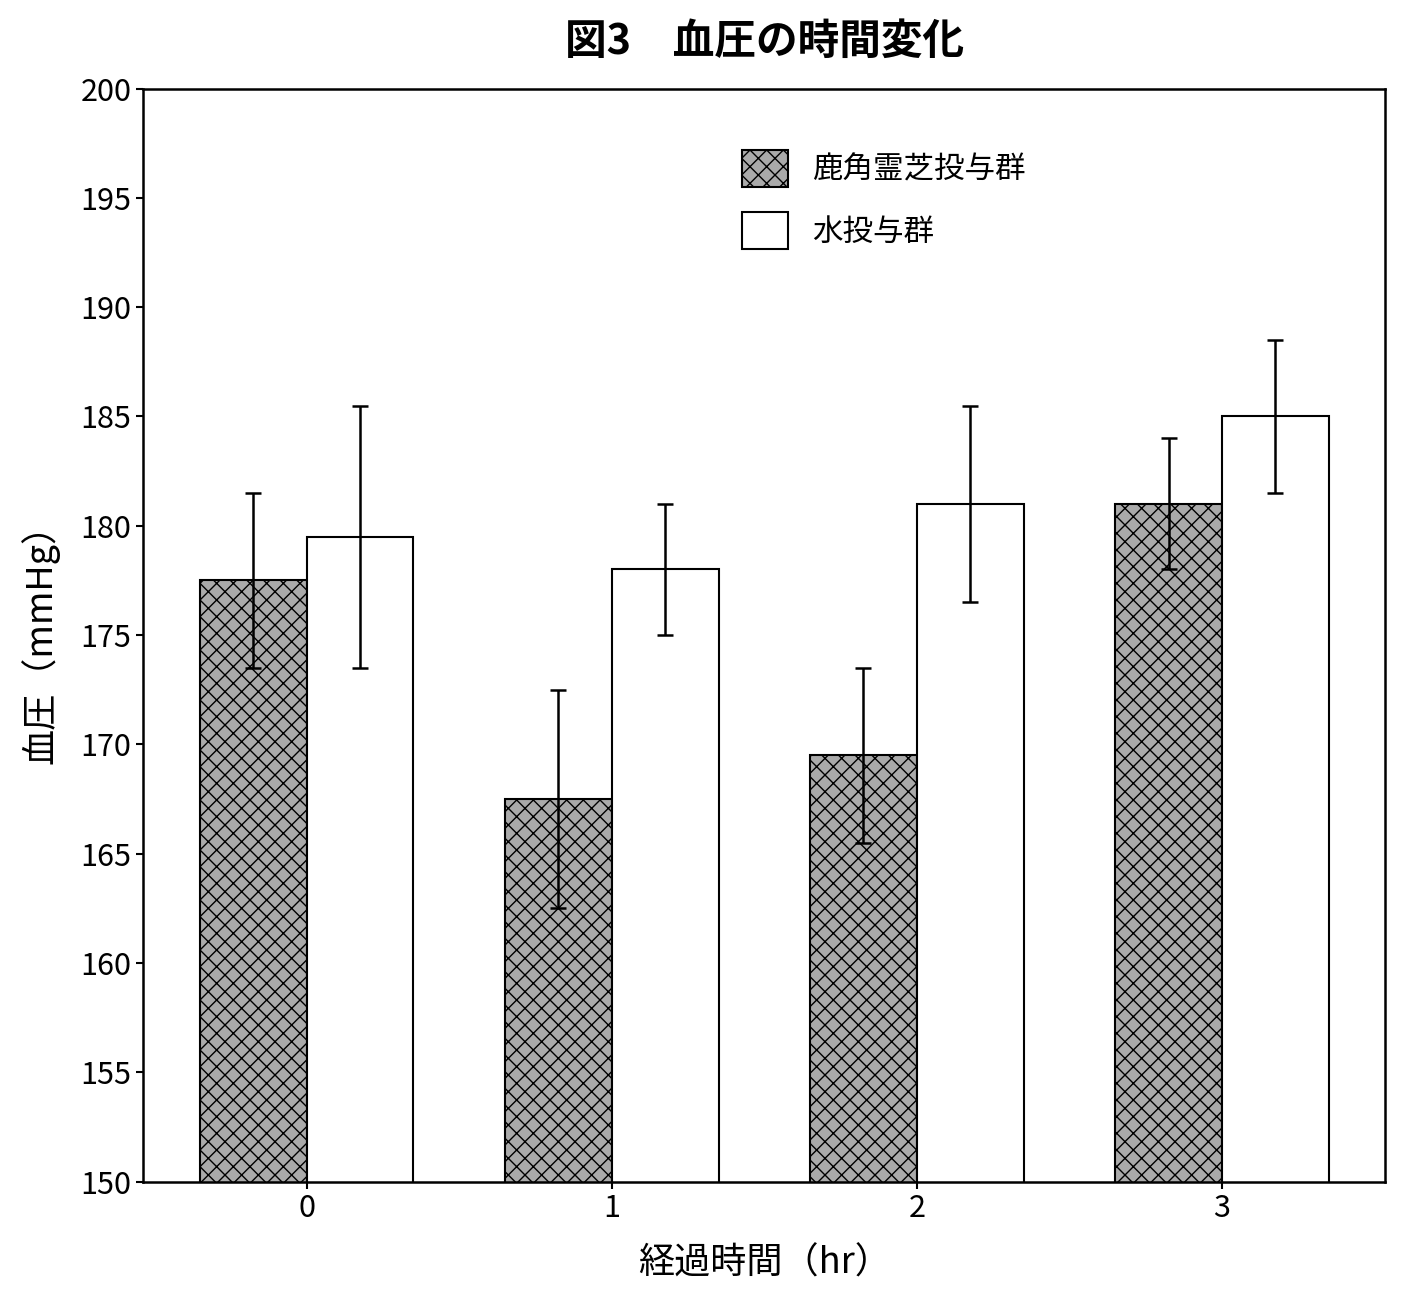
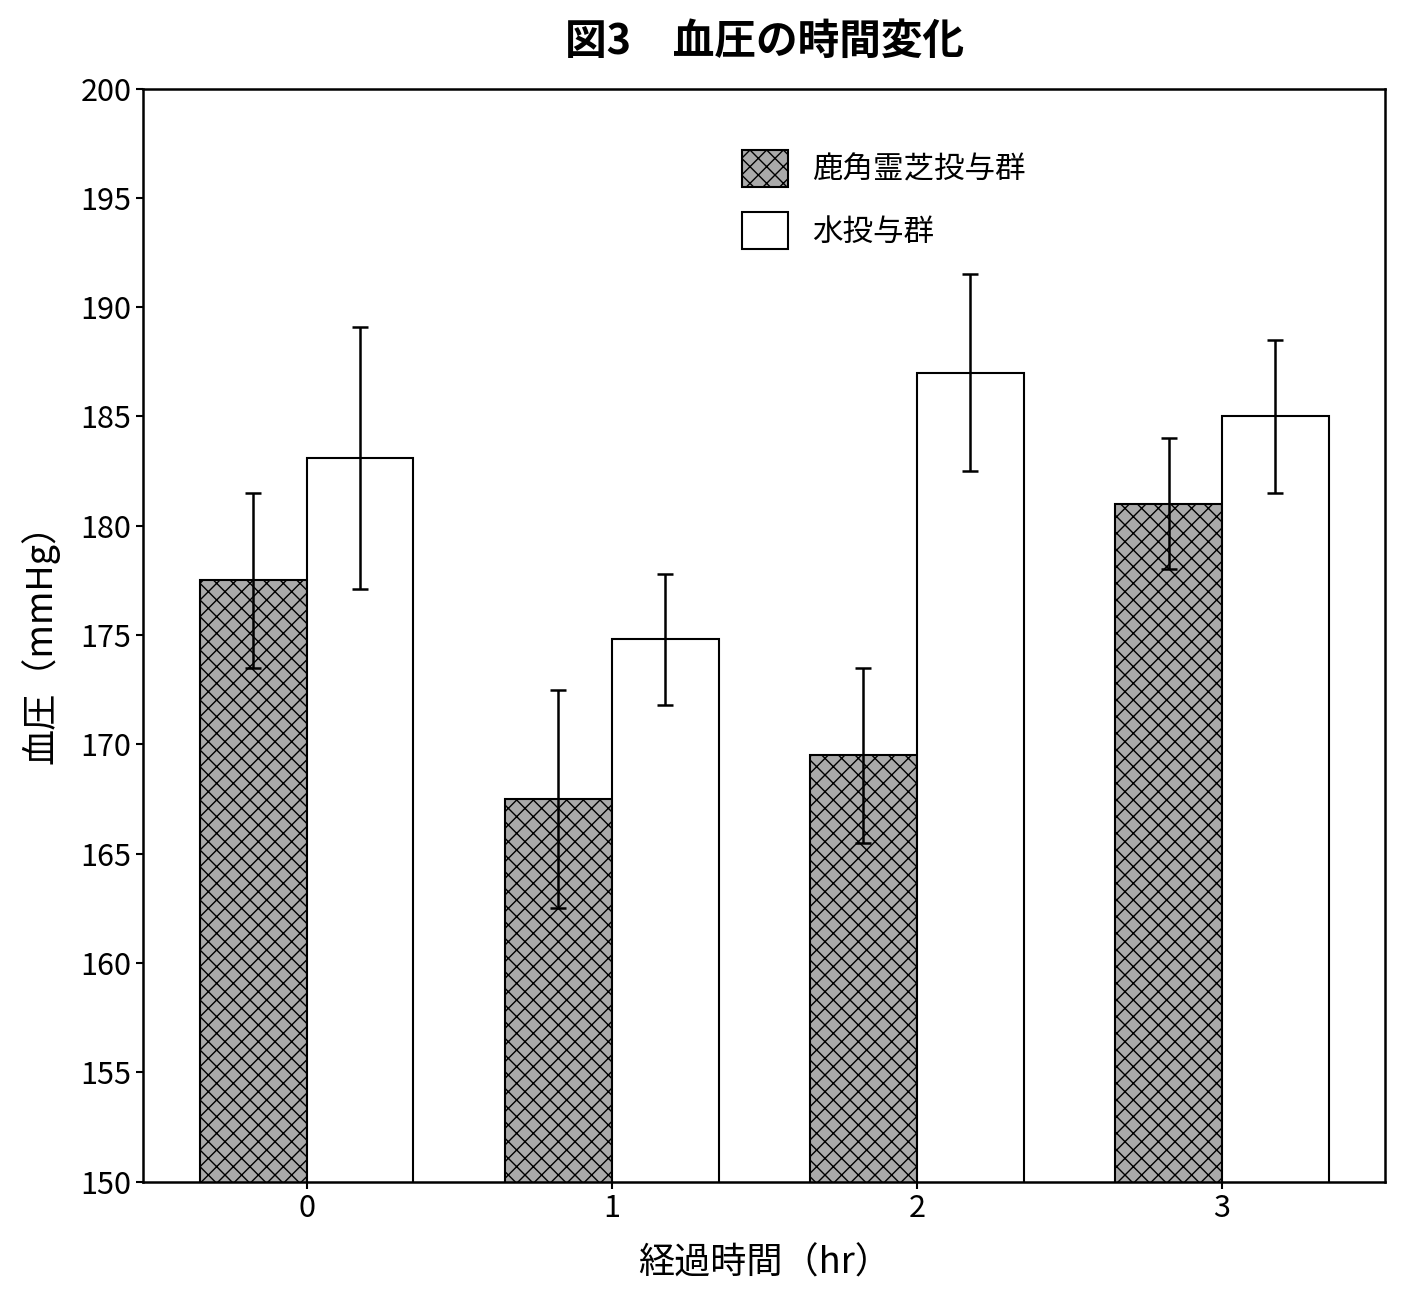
水投与群/0: 179.5 -> 183.1
水投与群/1: 178.0 -> 174.8
水投与群/2: 181.0 -> 187.0
